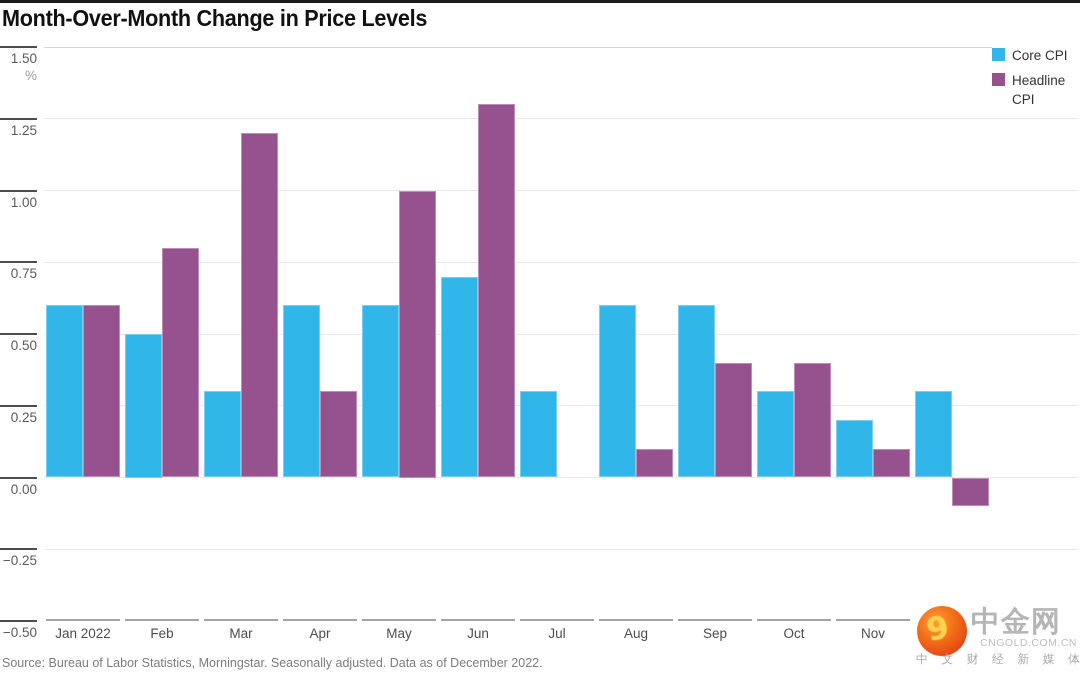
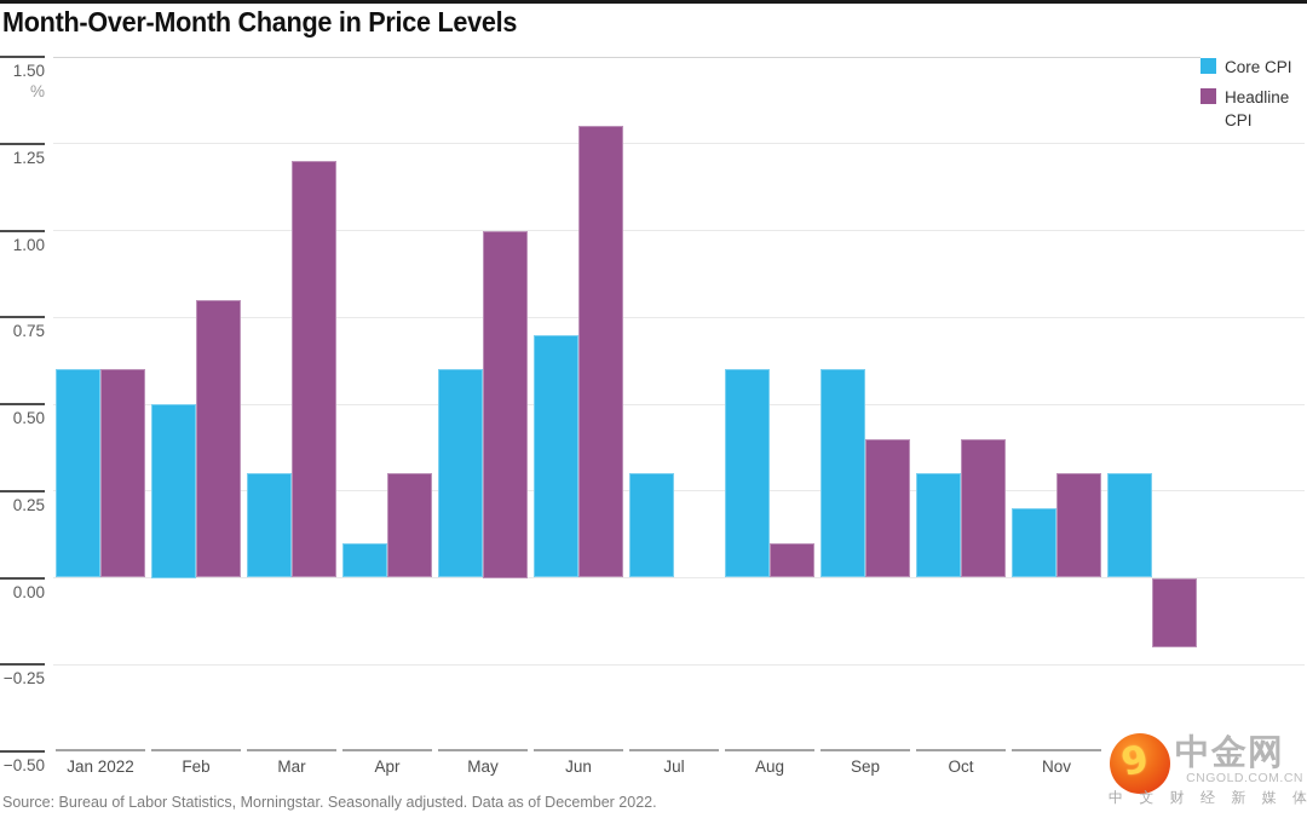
Core CPI/Apr: 0.6 -> 0.1
Headline CPI/Nov: 0.1 -> 0.3
Headline CPI/Dec: -0.1 -> -0.2
